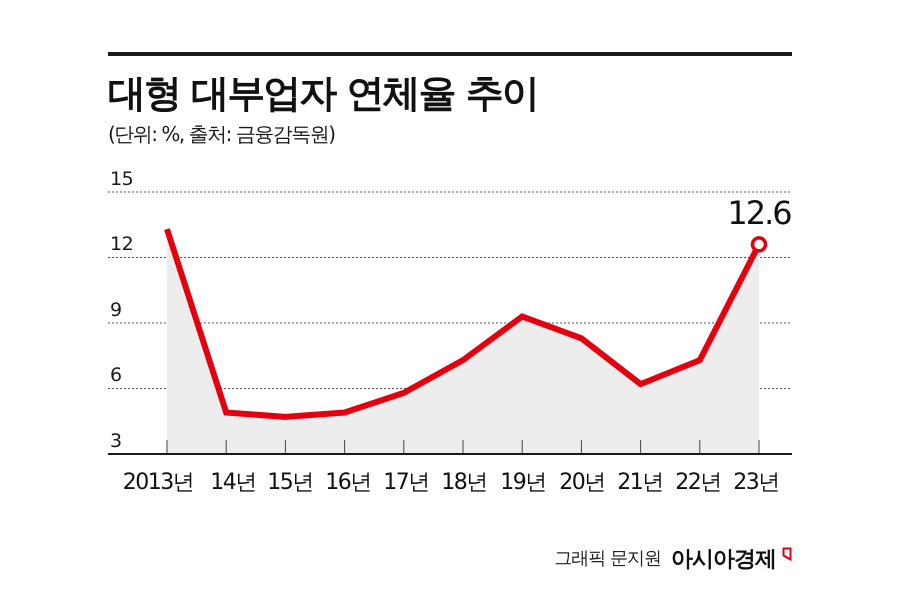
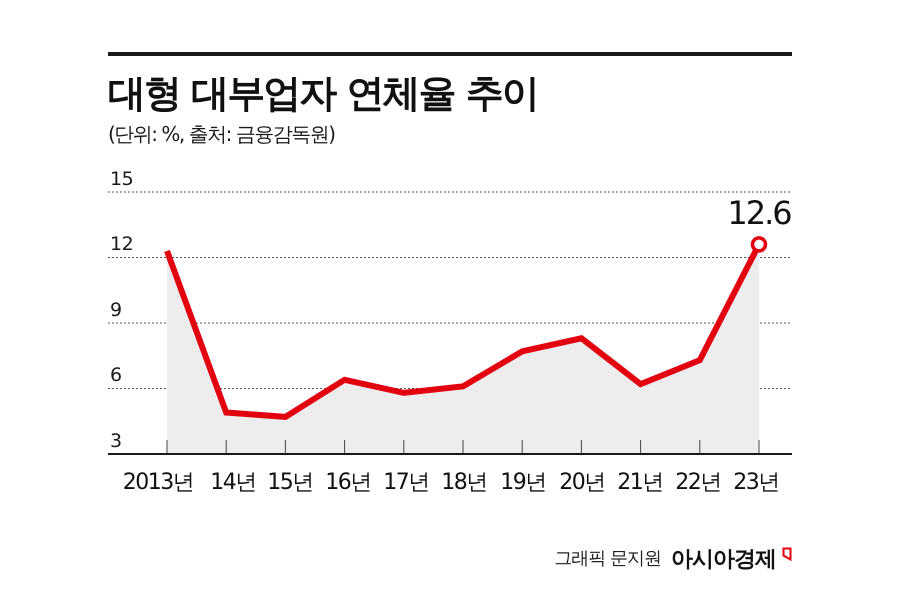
2013년: 13.3 -> 12.3
16년: 4.9 -> 6.4
18년: 7.3 -> 6.1
19년: 9.3 -> 7.7
